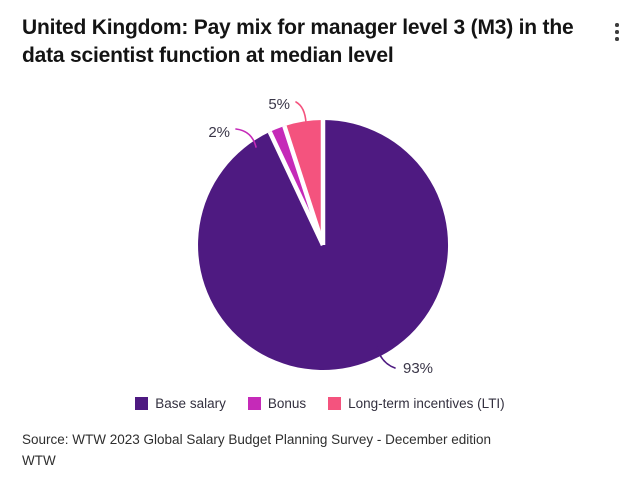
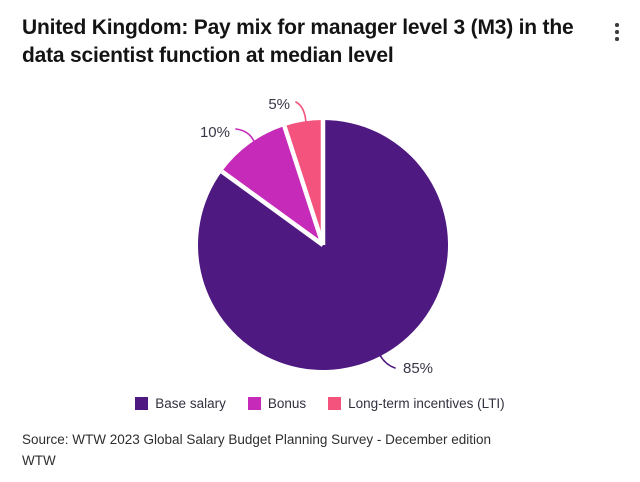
Base salary: 93% -> 85%
Bonus: 2% -> 10%
